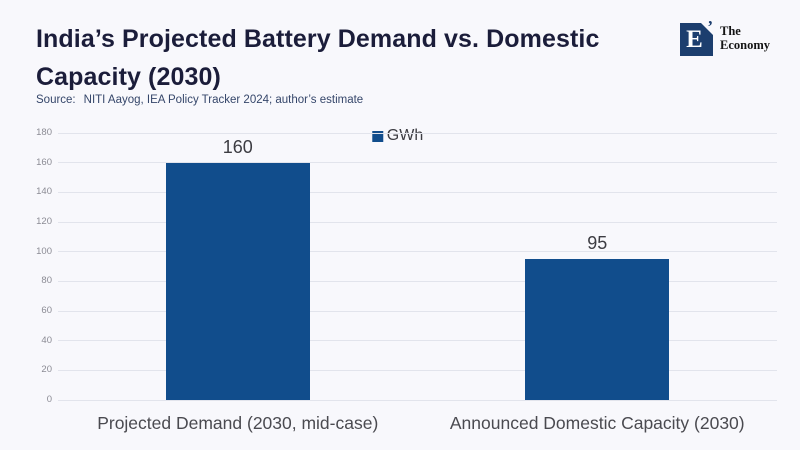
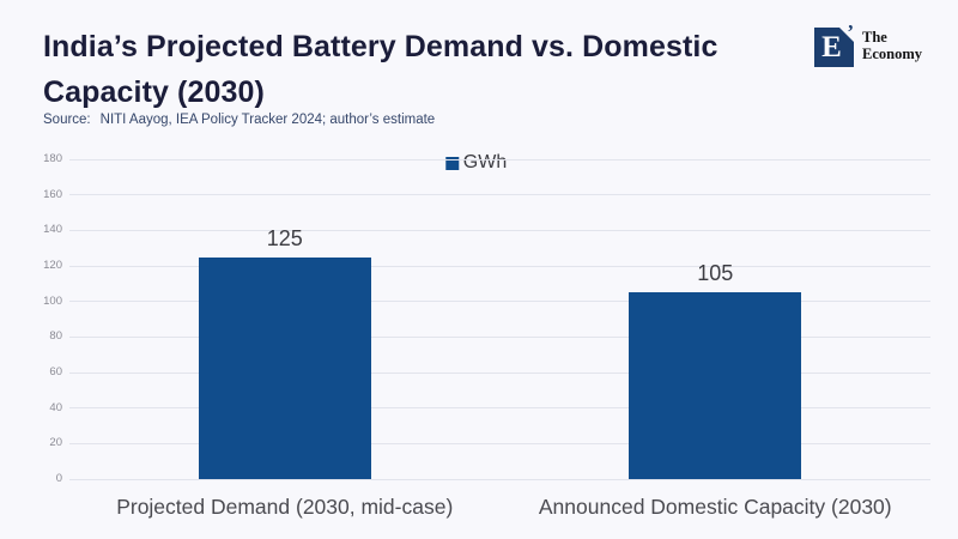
Projected Demand (2030, mid-case): 160 -> 125
Announced Domestic Capacity (2030): 95 -> 105
